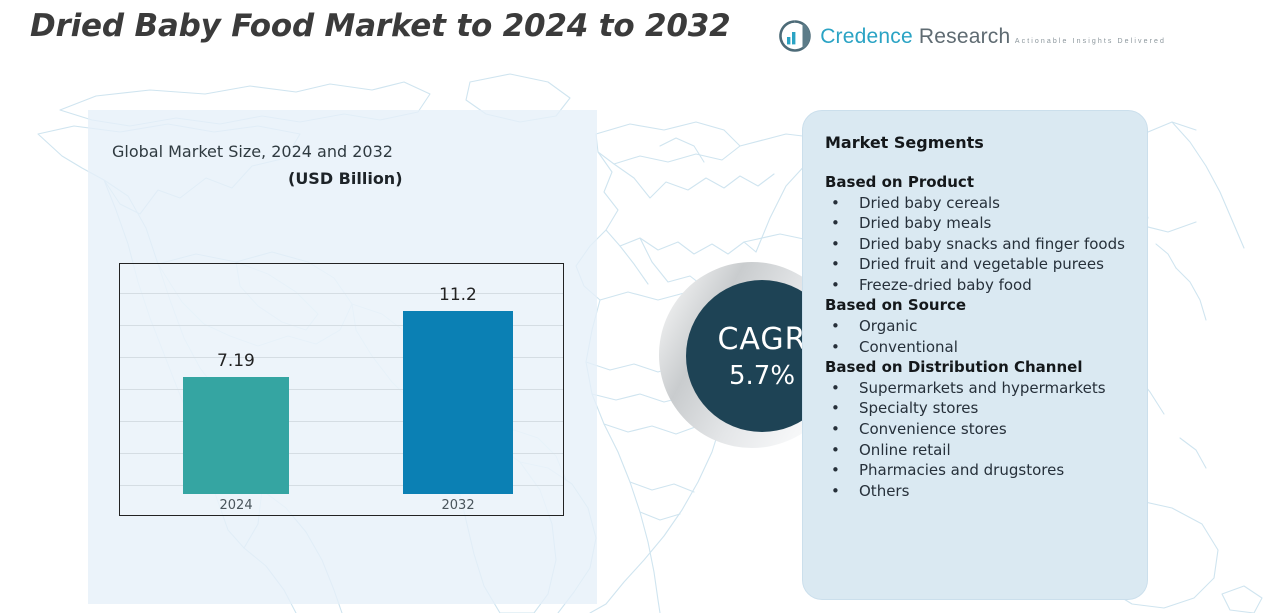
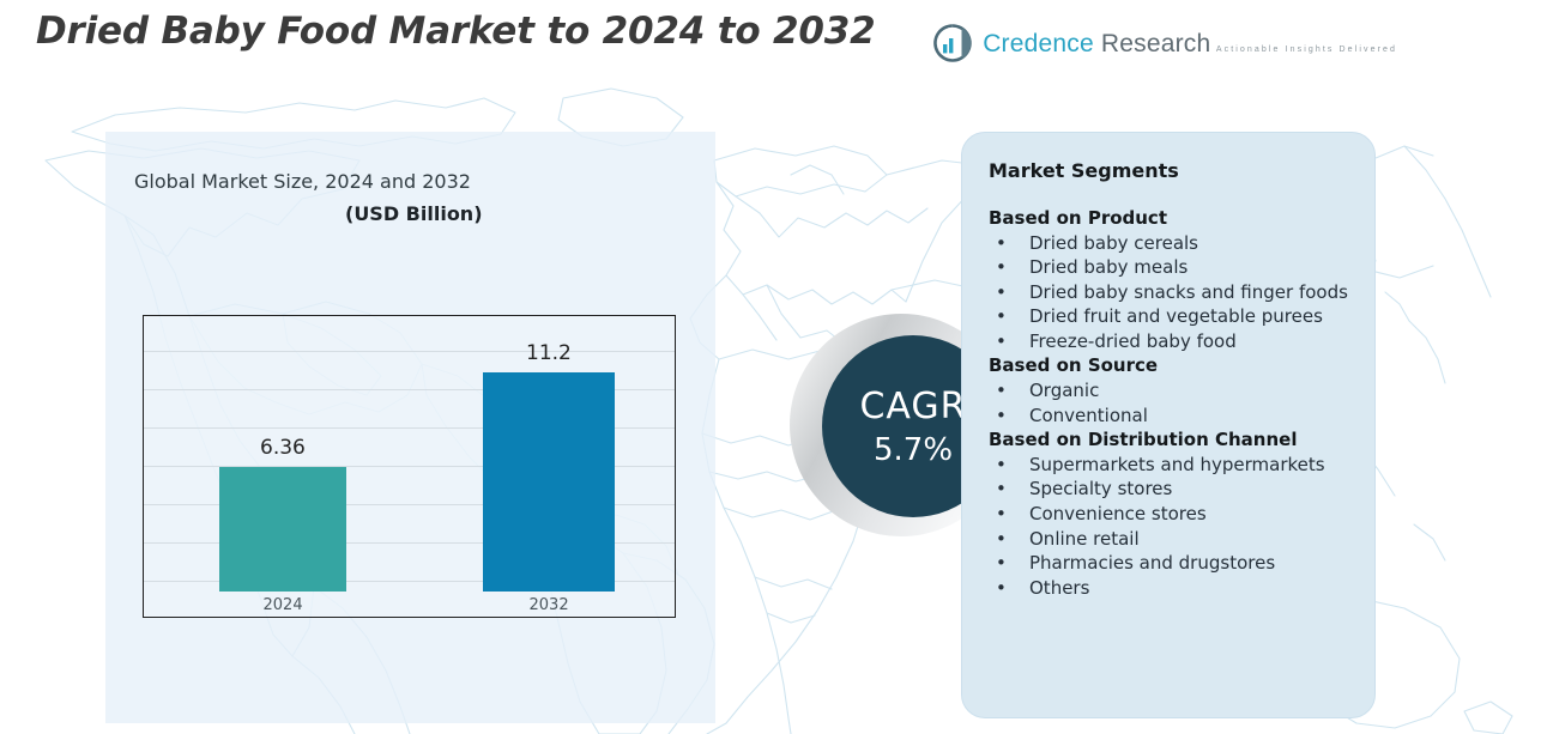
2024: 7.19 -> 6.36
